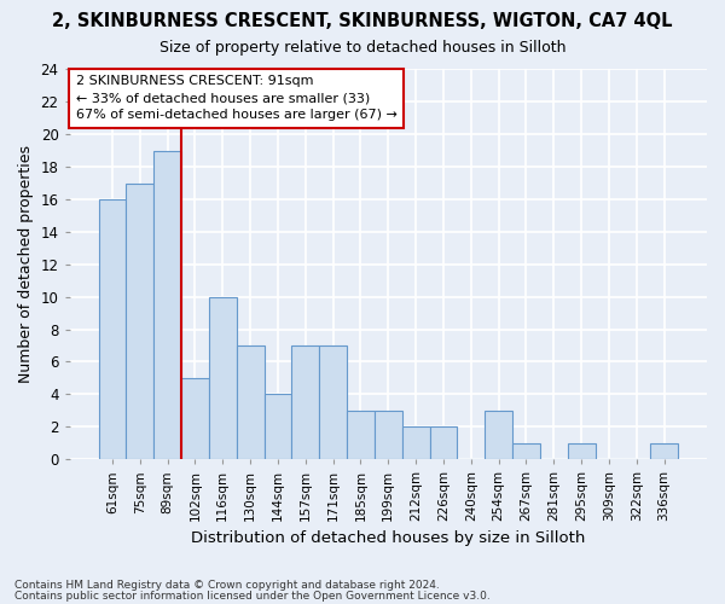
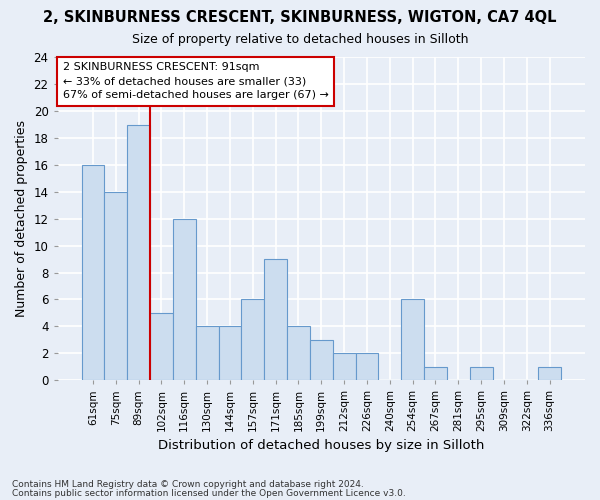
75sqm: 17 -> 14
116sqm: 10 -> 12
130sqm: 7 -> 4
157sqm: 7 -> 6
171sqm: 7 -> 9
185sqm: 3 -> 4
254sqm: 3 -> 6
